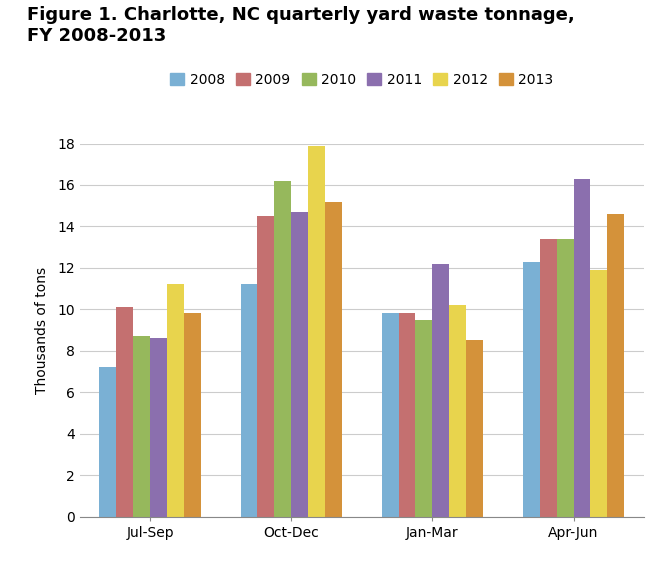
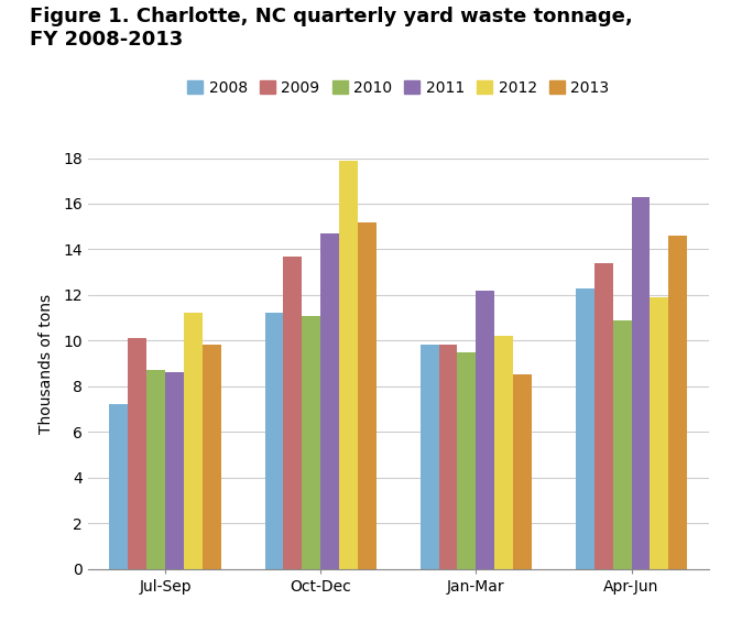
2009/Oct-Dec: 14.5 -> 13.7
2010/Oct-Dec: 16.2 -> 11.1
2010/Apr-Jun: 13.4 -> 10.9
